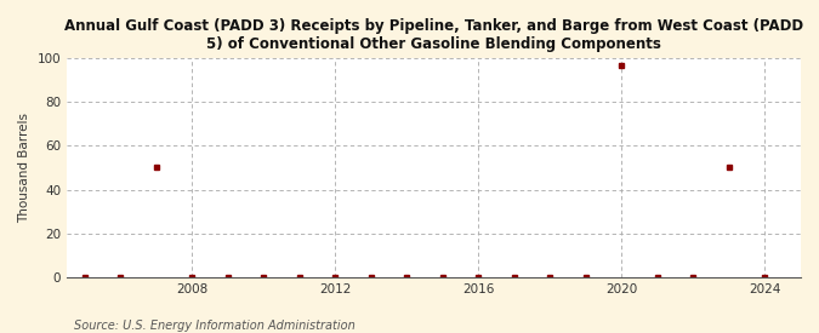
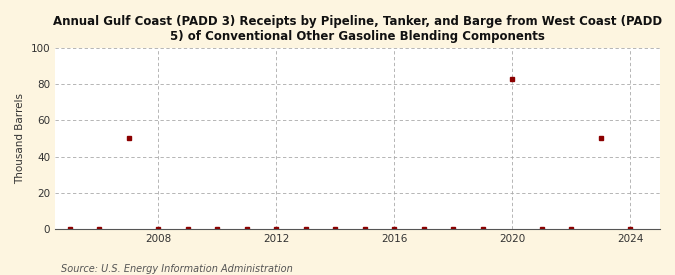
2020: 97 -> 83
